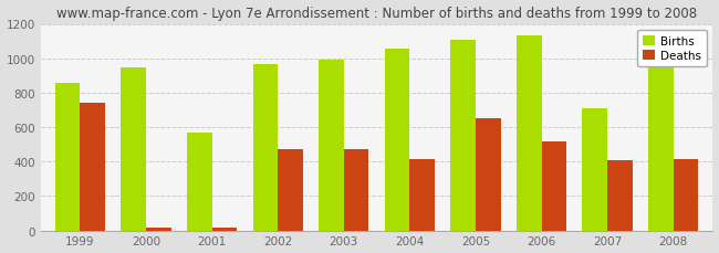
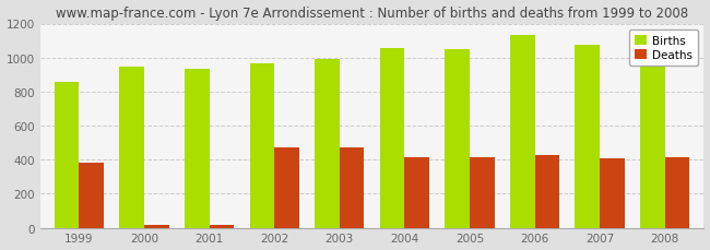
Deaths/1999: 740 -> 380
Births/2001: 570 -> 940
Births/2005: 1110 -> 1050
Deaths/2005: 650 -> 410
Deaths/2006: 520 -> 420
Births/2007: 710 -> 1080
